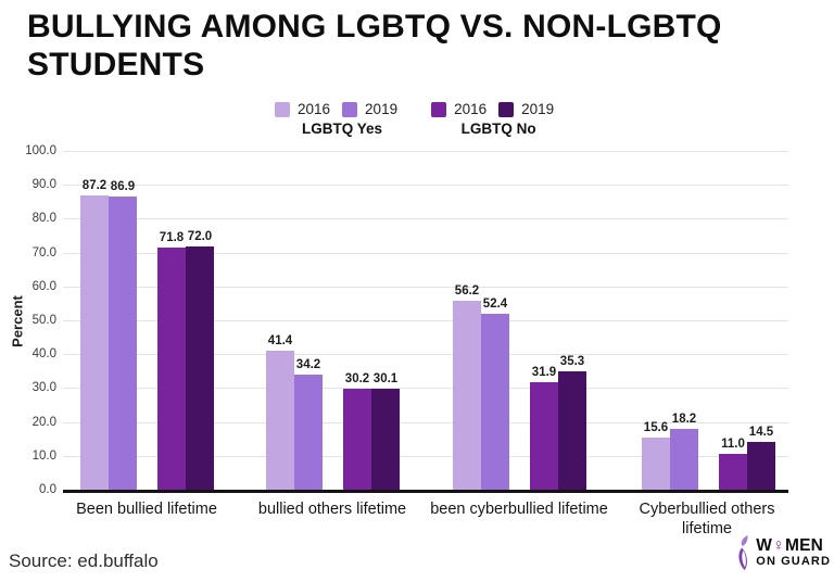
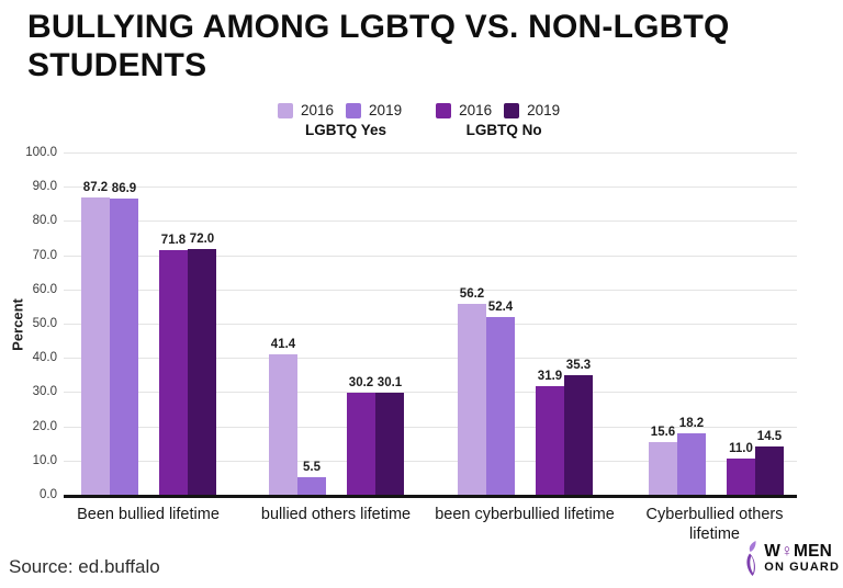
2019 LGBTQ Yes/bullied others lifetime: 34.2 -> 5.5
